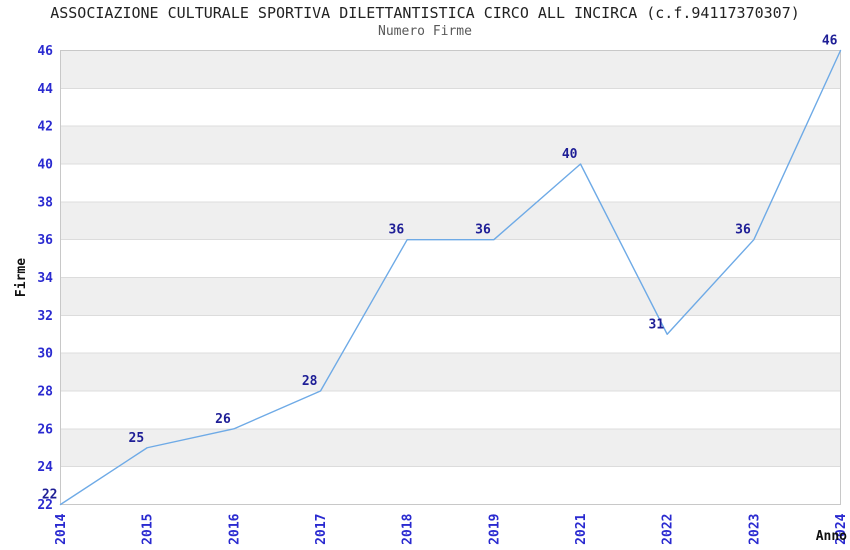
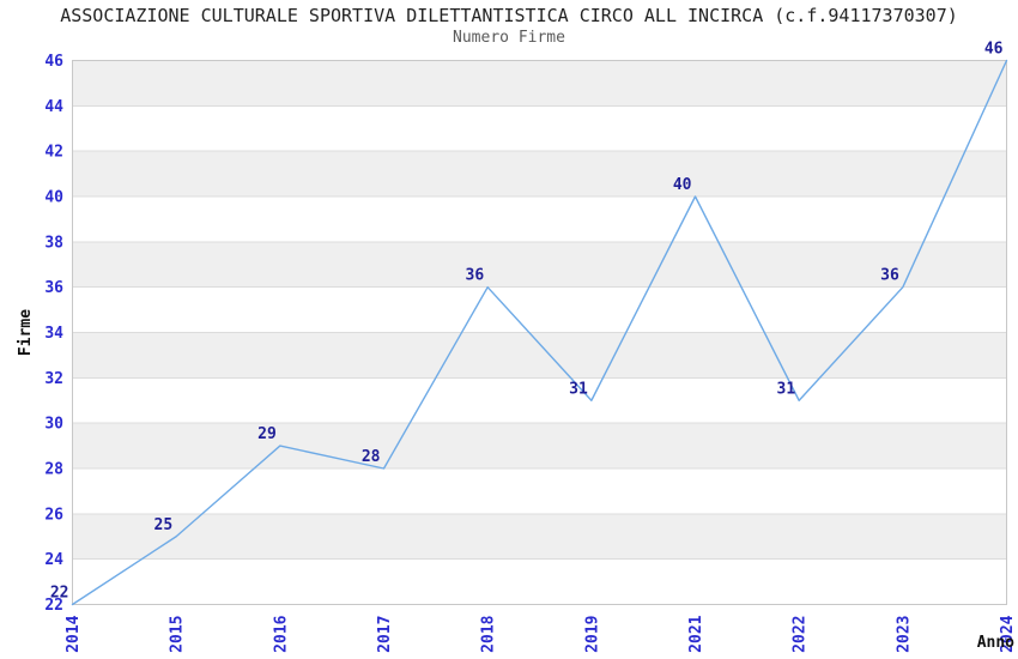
2016: 26 -> 29
2019: 36 -> 31
